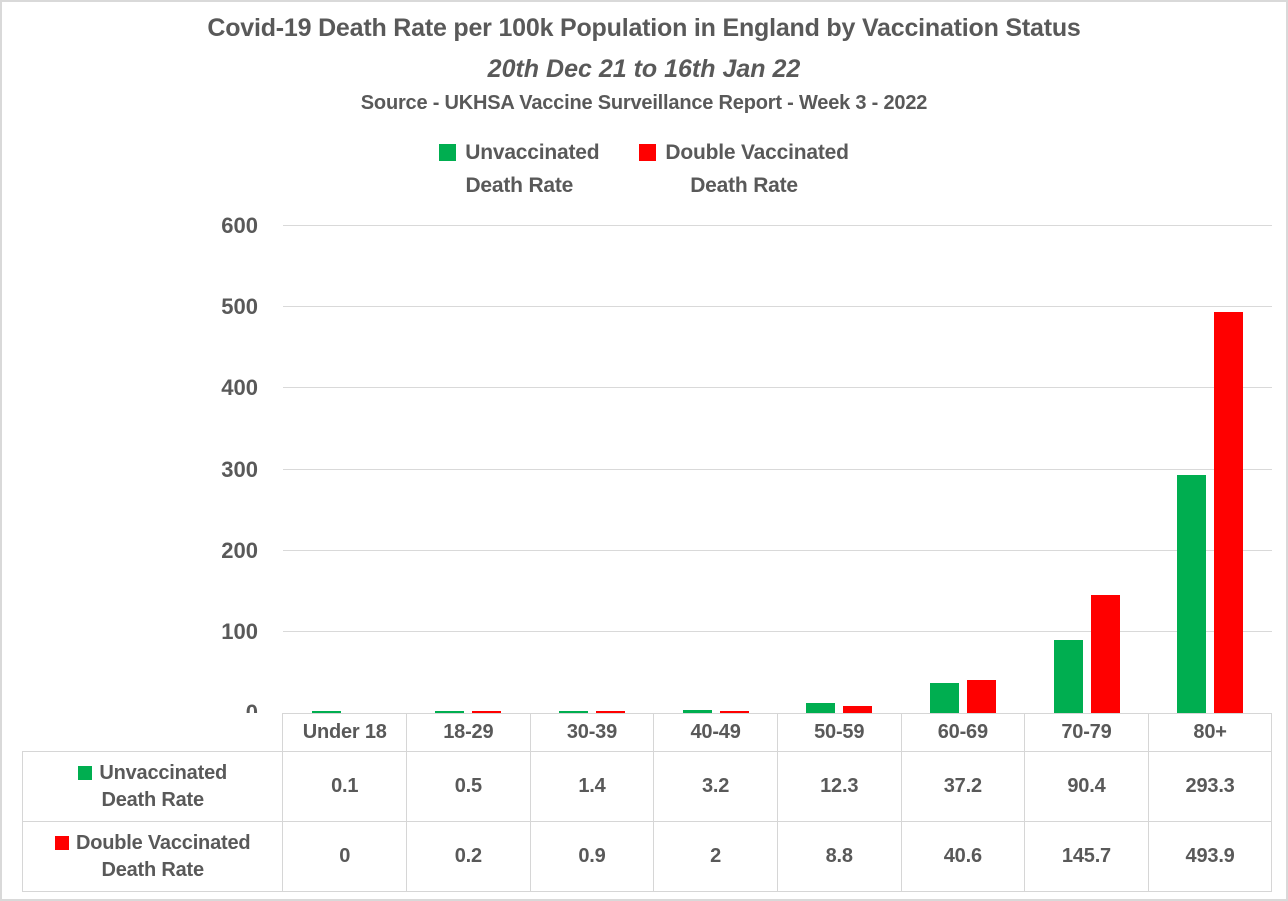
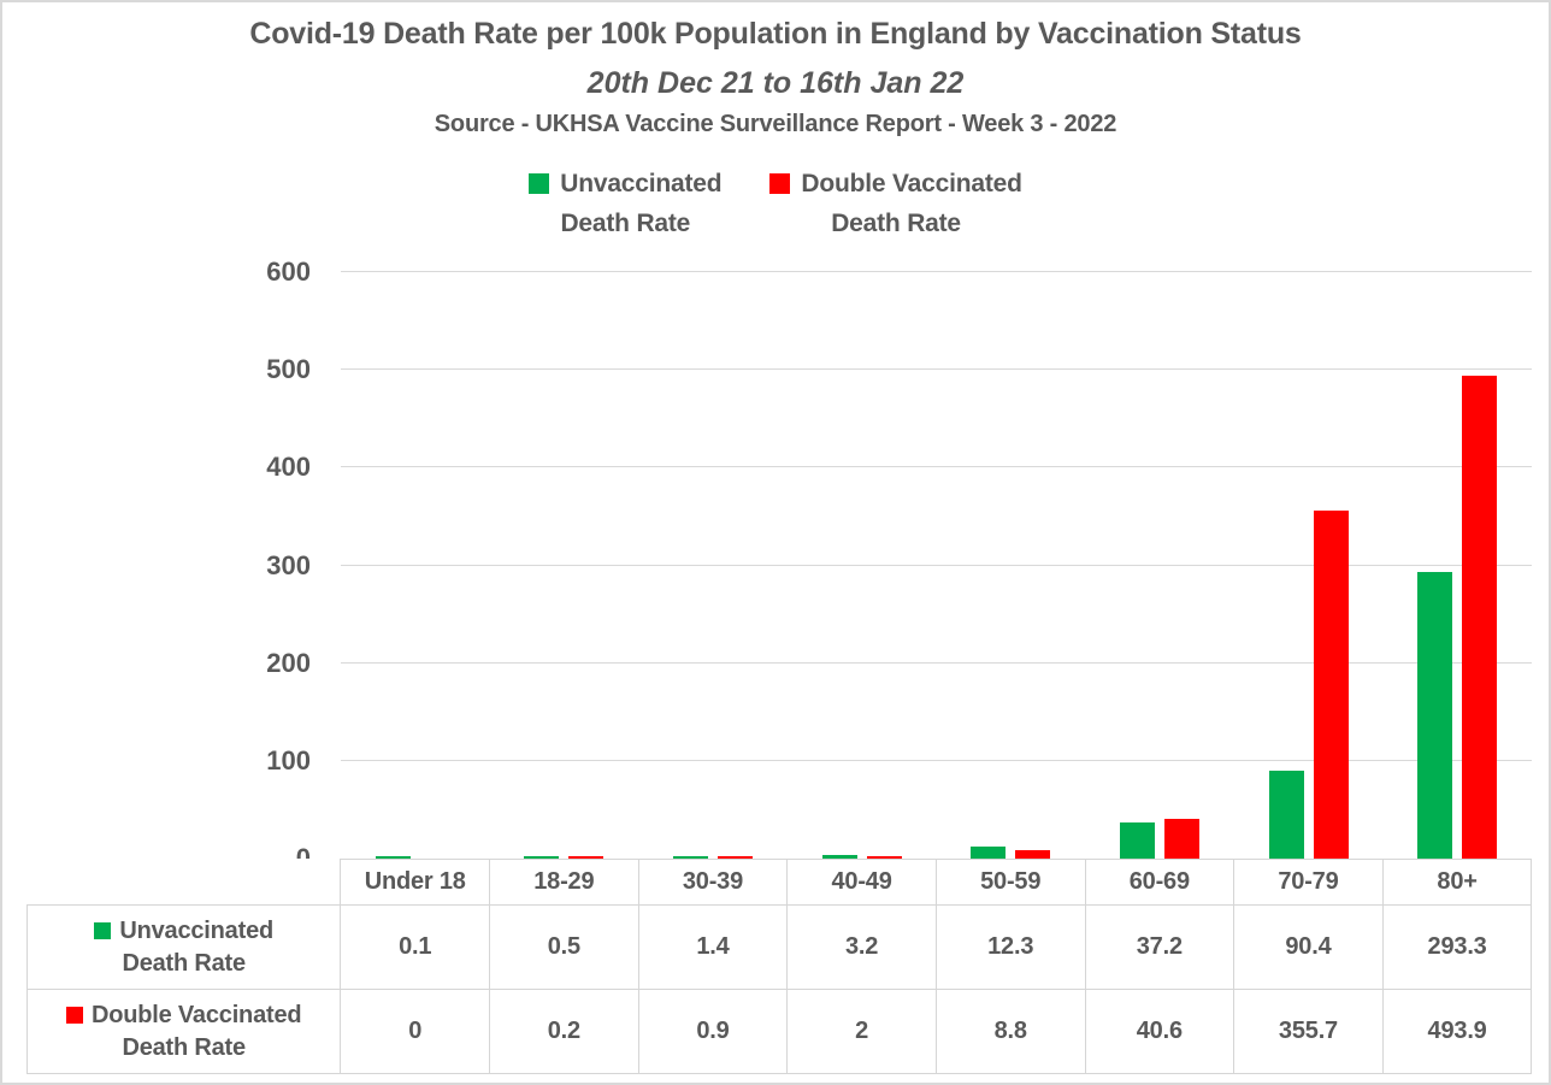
Double Vaccinated Death Rate/70-79: 145.7 -> 355.7
